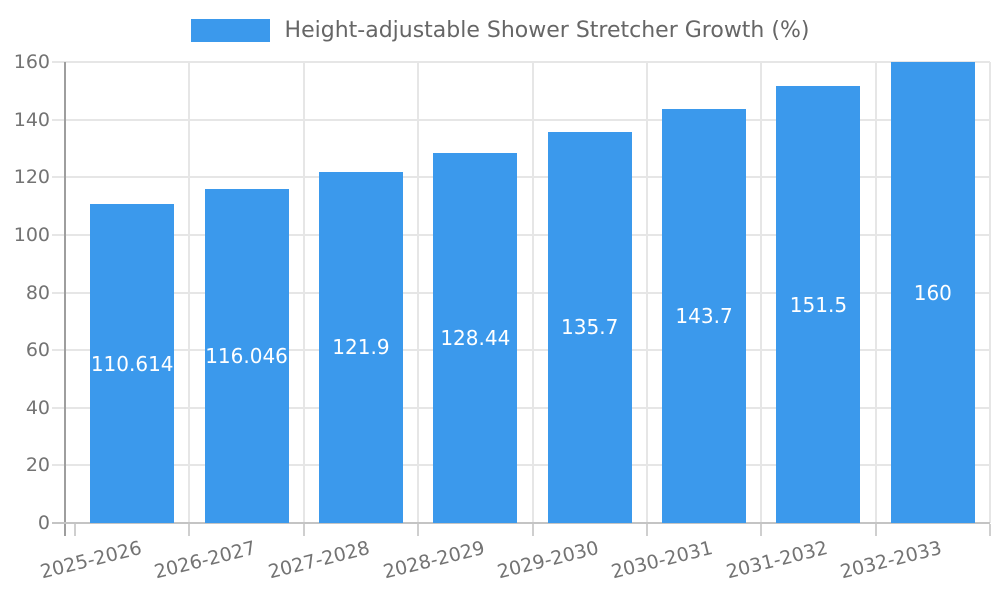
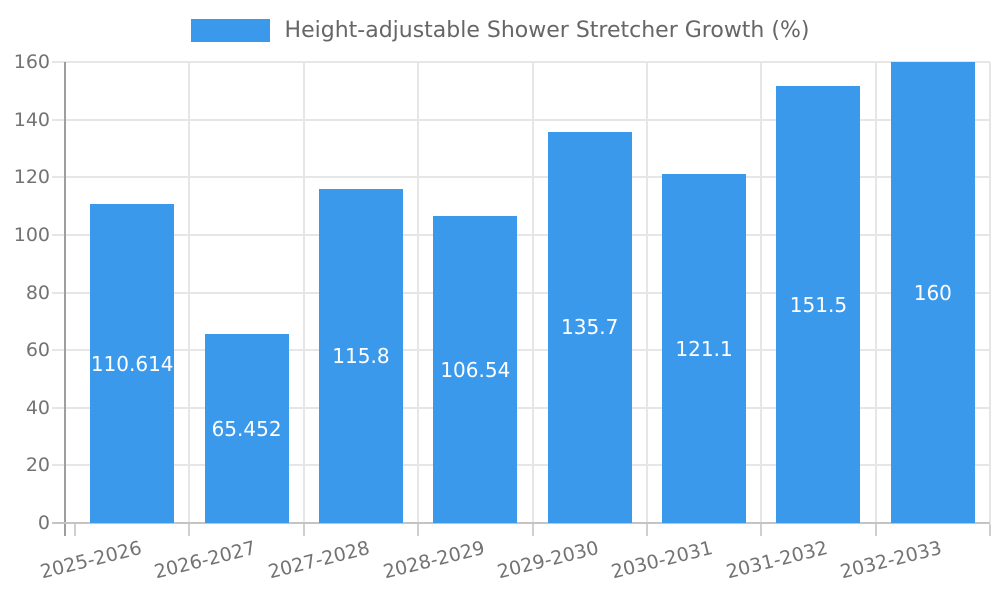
2026-2027: 116.046 -> 65.452
2027-2028: 121.9 -> 115.8
2028-2029: 128.44 -> 106.54
2030-2031: 143.7 -> 121.1
